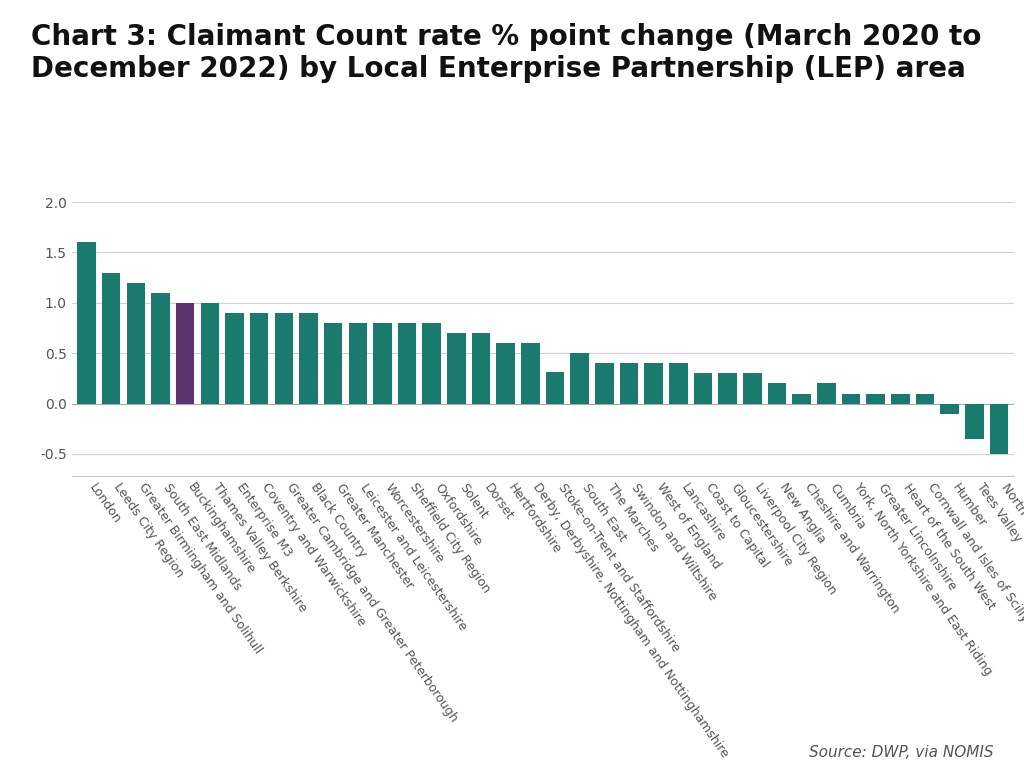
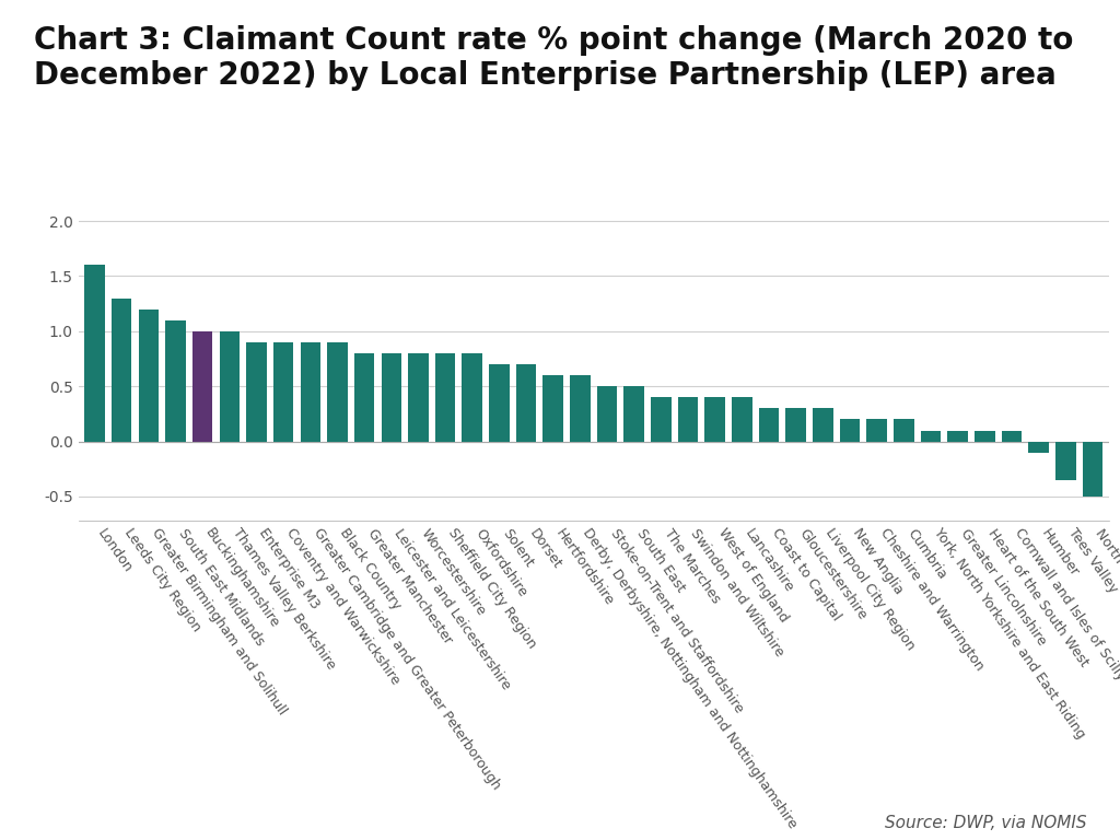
Stoke-on-Trent and Staffordshire: 0.31 -> 0.50
Cheshire and Warrington: 0.10 -> 0.20
